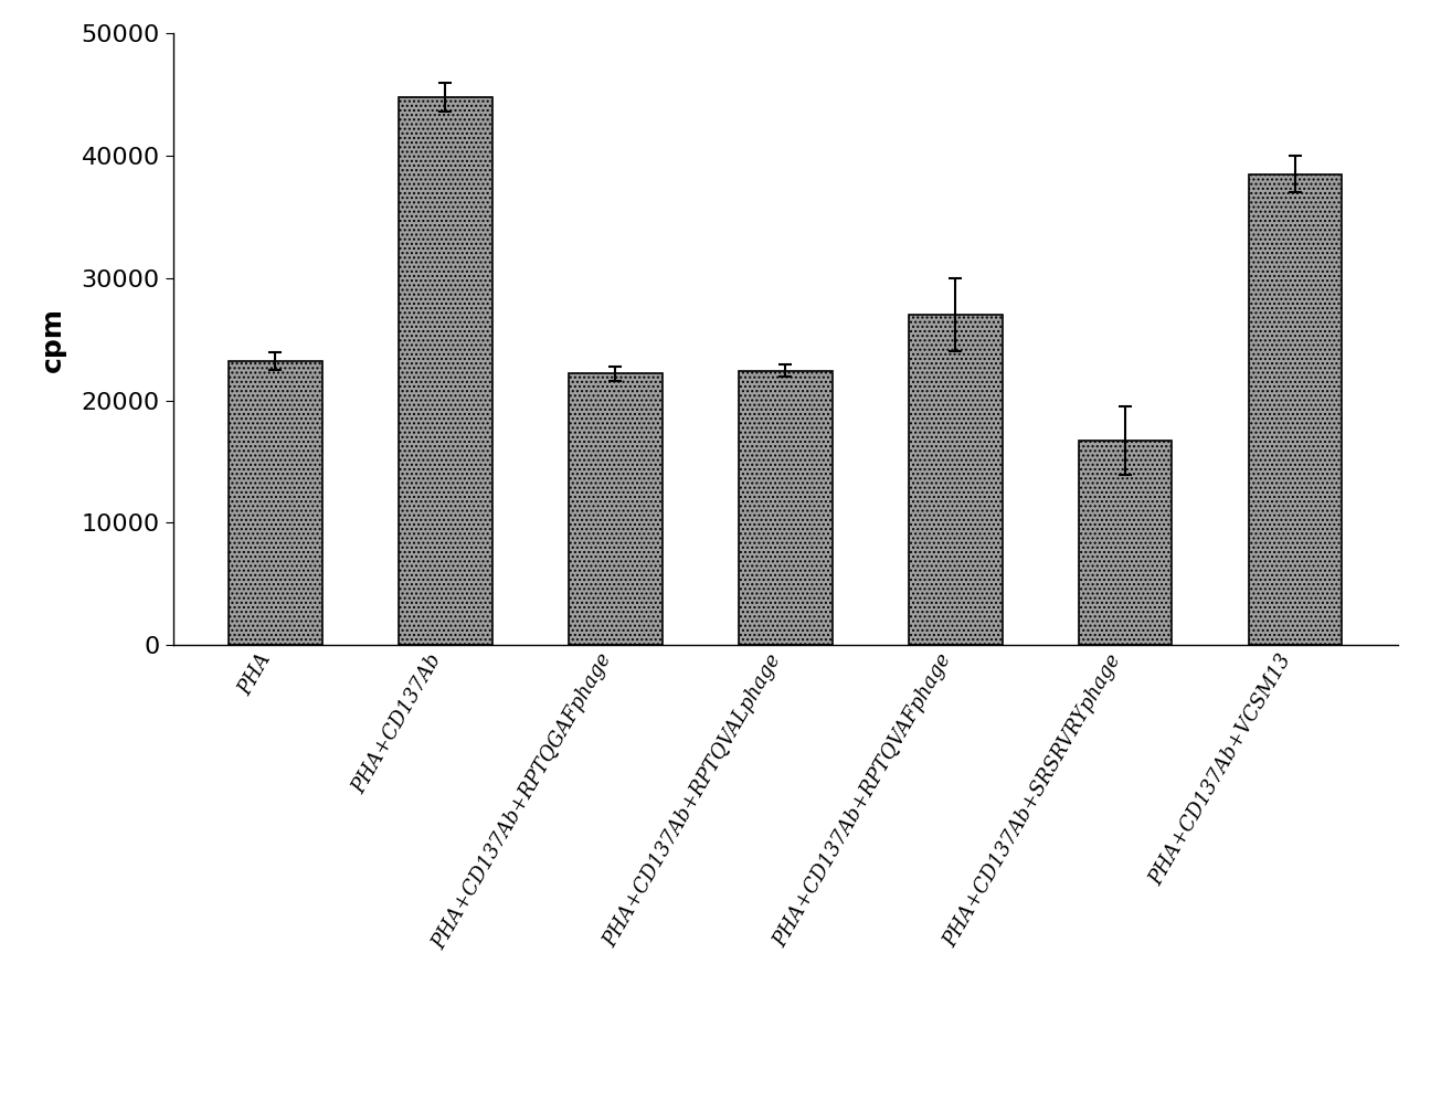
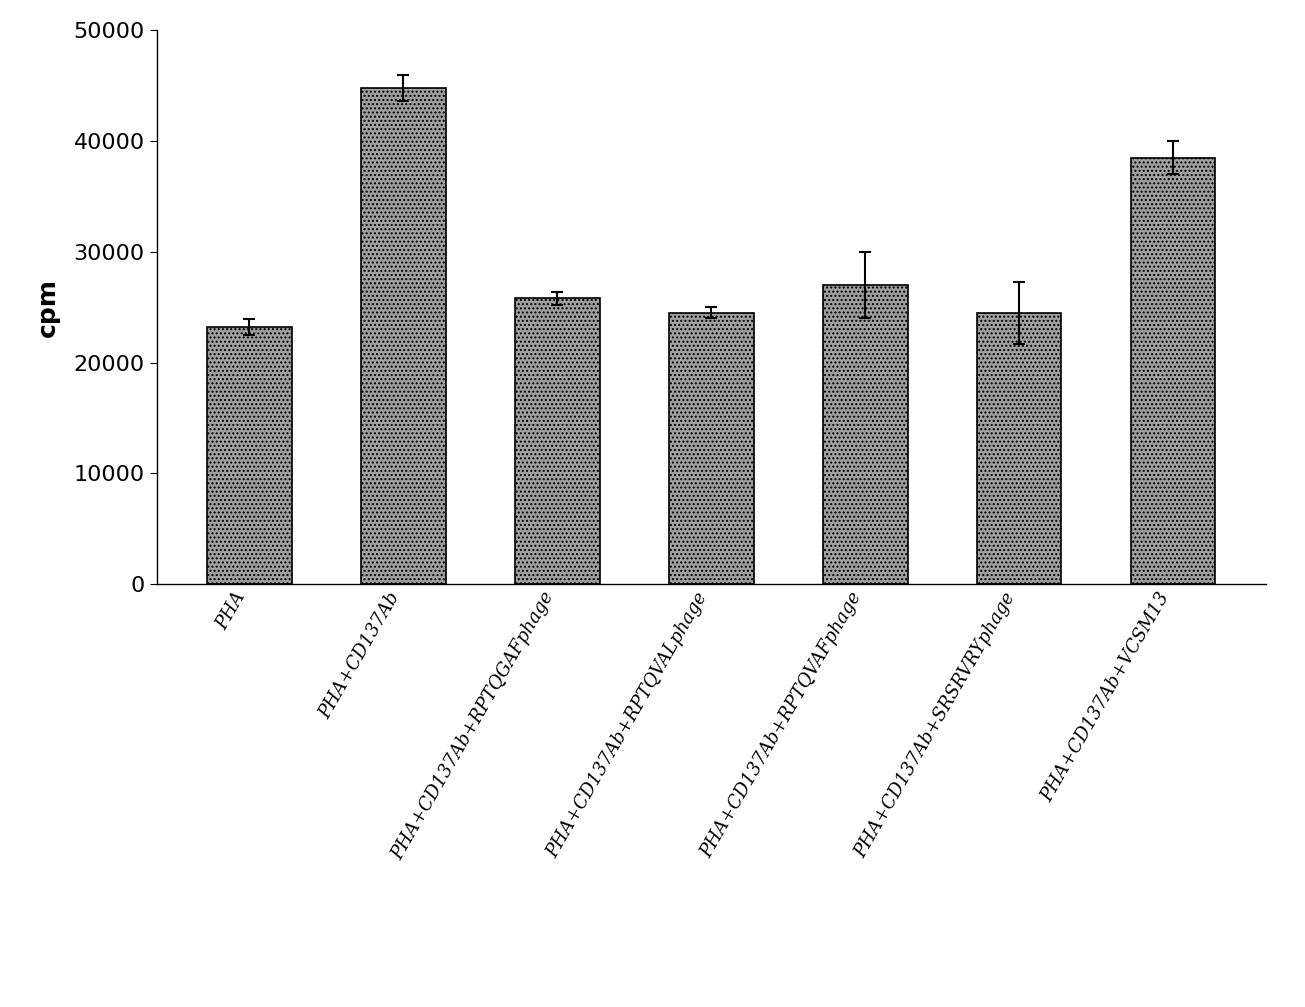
PHA+CD137Ab+RPTQGAFphage: 22200 -> 25800
PHA+CD137Ab+RPTQVALphage: 22400 -> 24500
PHA+CD137Ab+SRSRVRYphage: 16700 -> 24500
